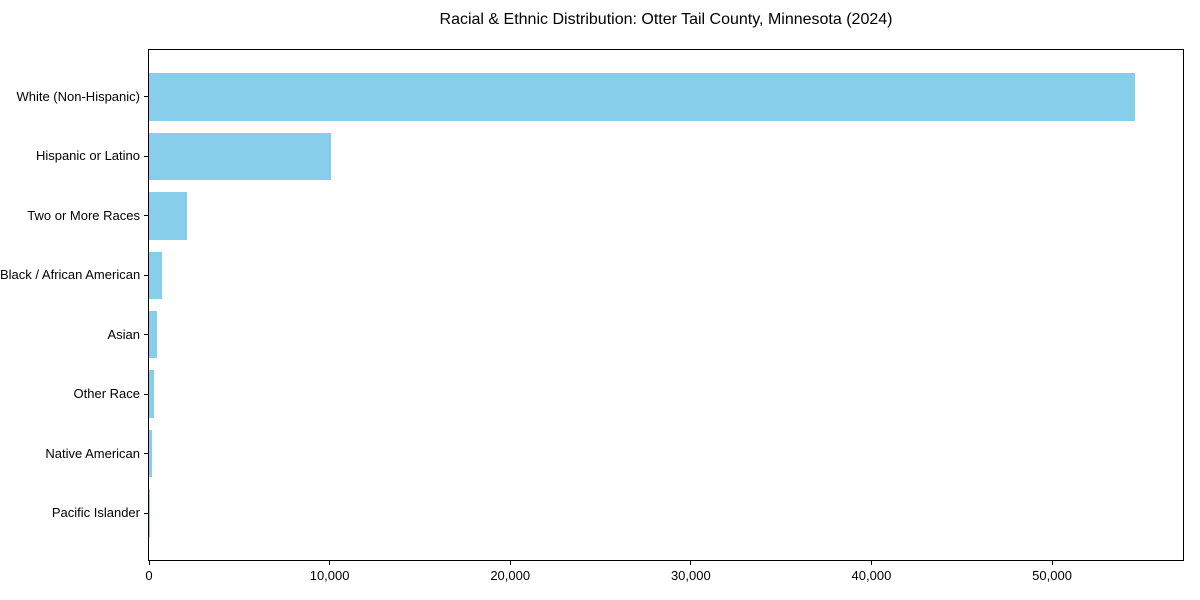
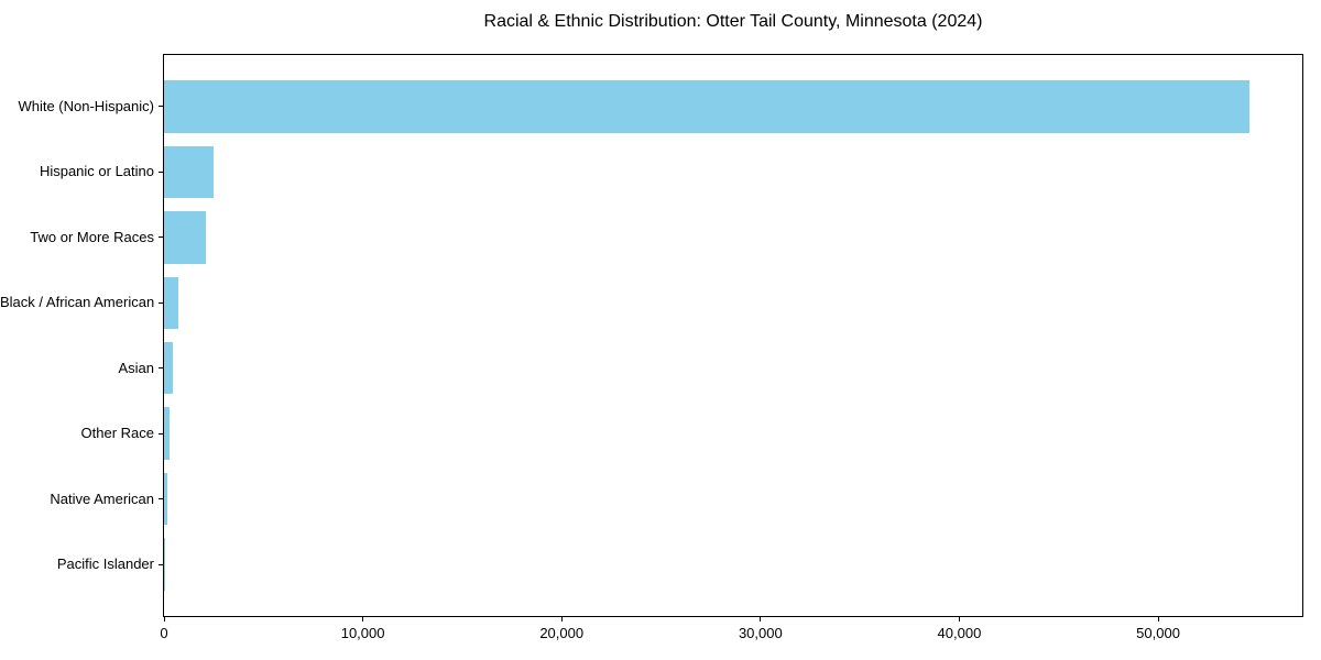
Hispanic or Latino: 10100 -> 2500
